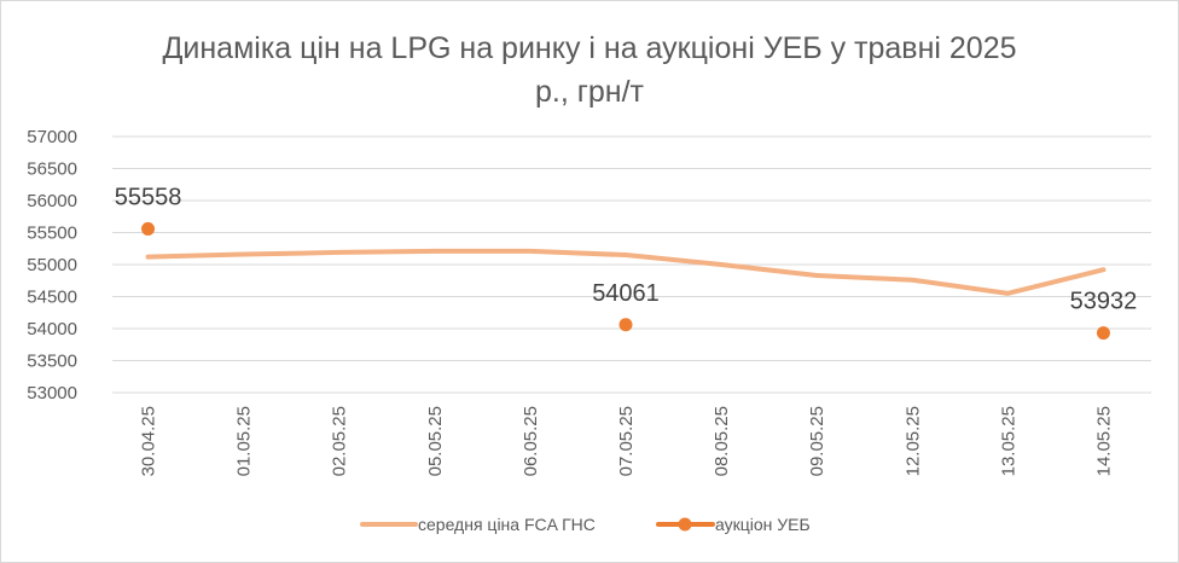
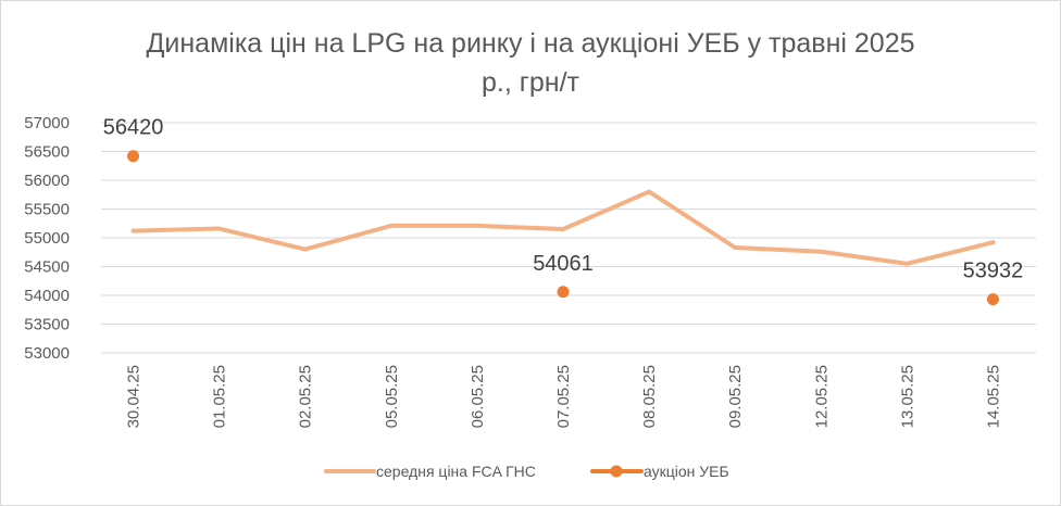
аукціон УЕБ/30.04.25: 55558 -> 56420
середня ціна FCA ГНС/02.05.25: 55200 -> 54800
середня ціна FCA ГНС/08.05.25: 55000 -> 55800
